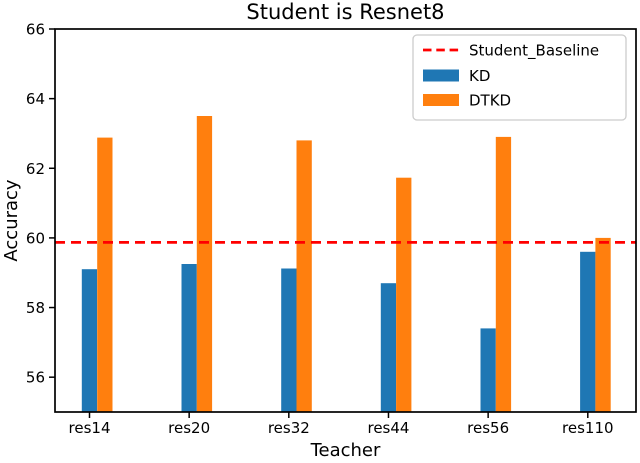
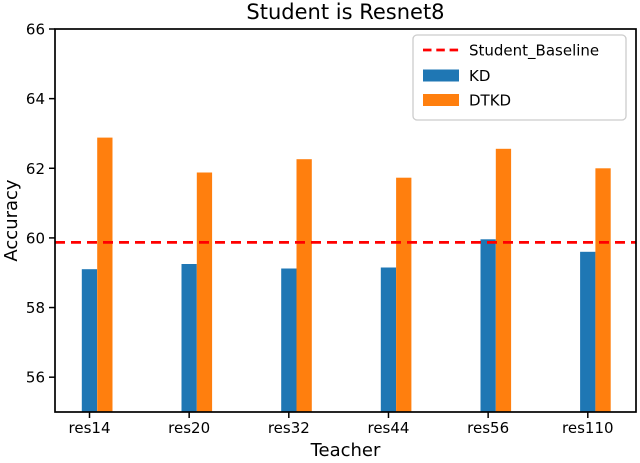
DTKD/res20: 63.5 -> 61.9
DTKD/res32: 62.8 -> 62.3
KD/res44: 58.7 -> 59.1
KD/res56: 57.4 -> 60.0
DTKD/res56: 62.9 -> 62.6
DTKD/res110: 60.0 -> 62.0
